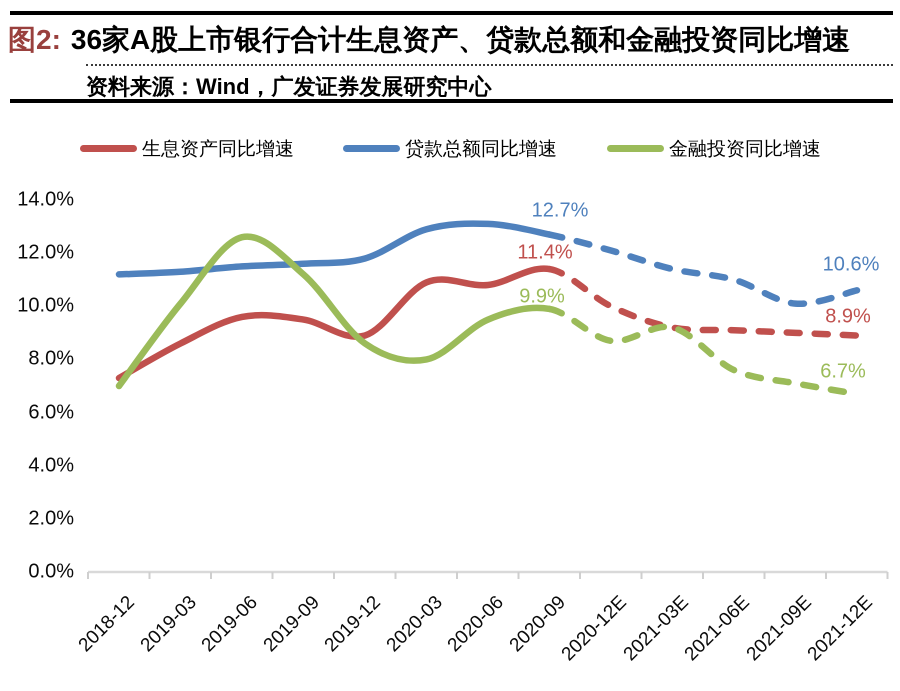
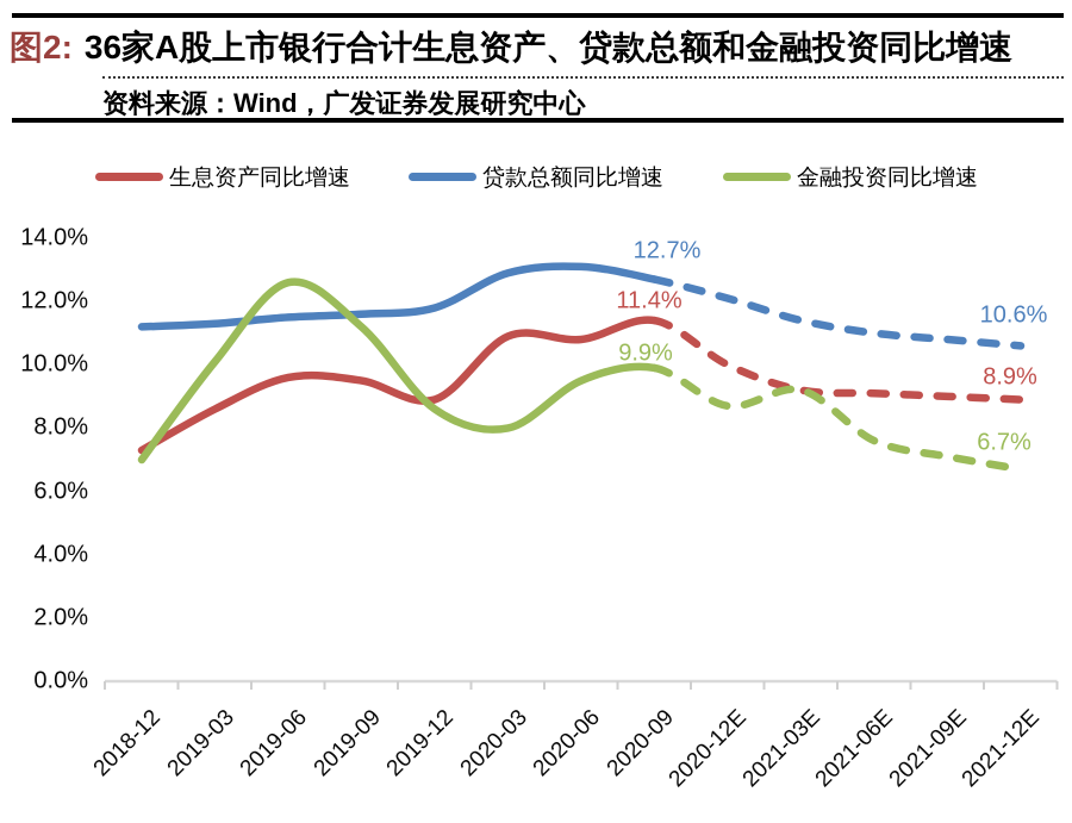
贷款总额同比增速/2021-09E: 10.1% -> 10.8%
